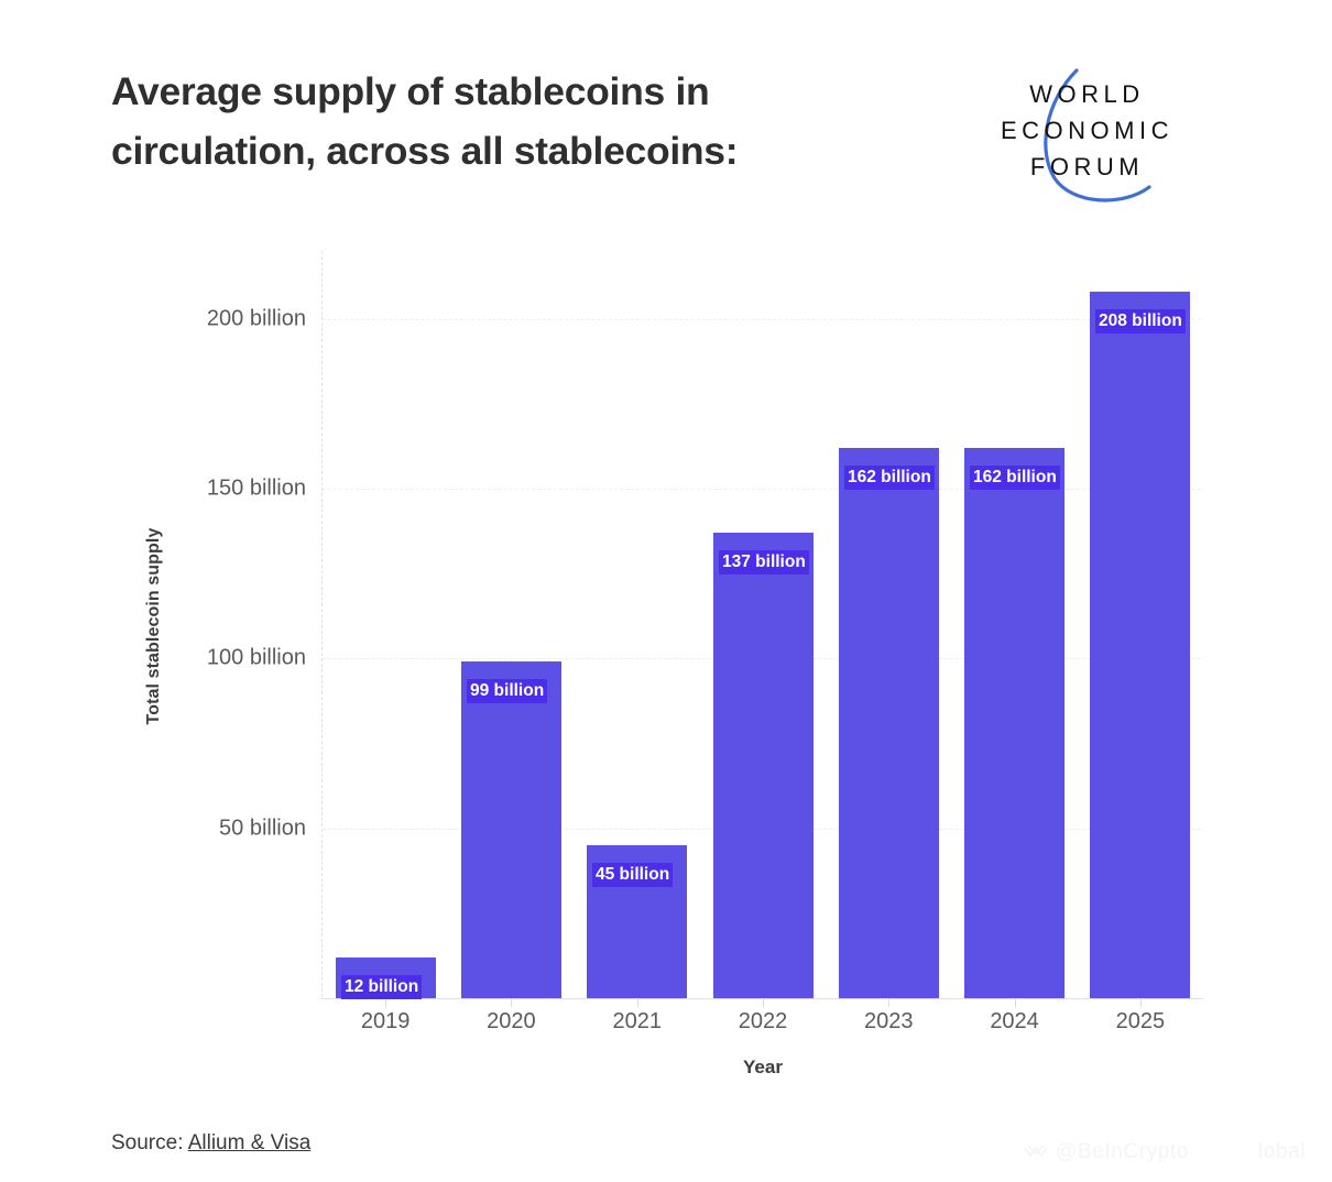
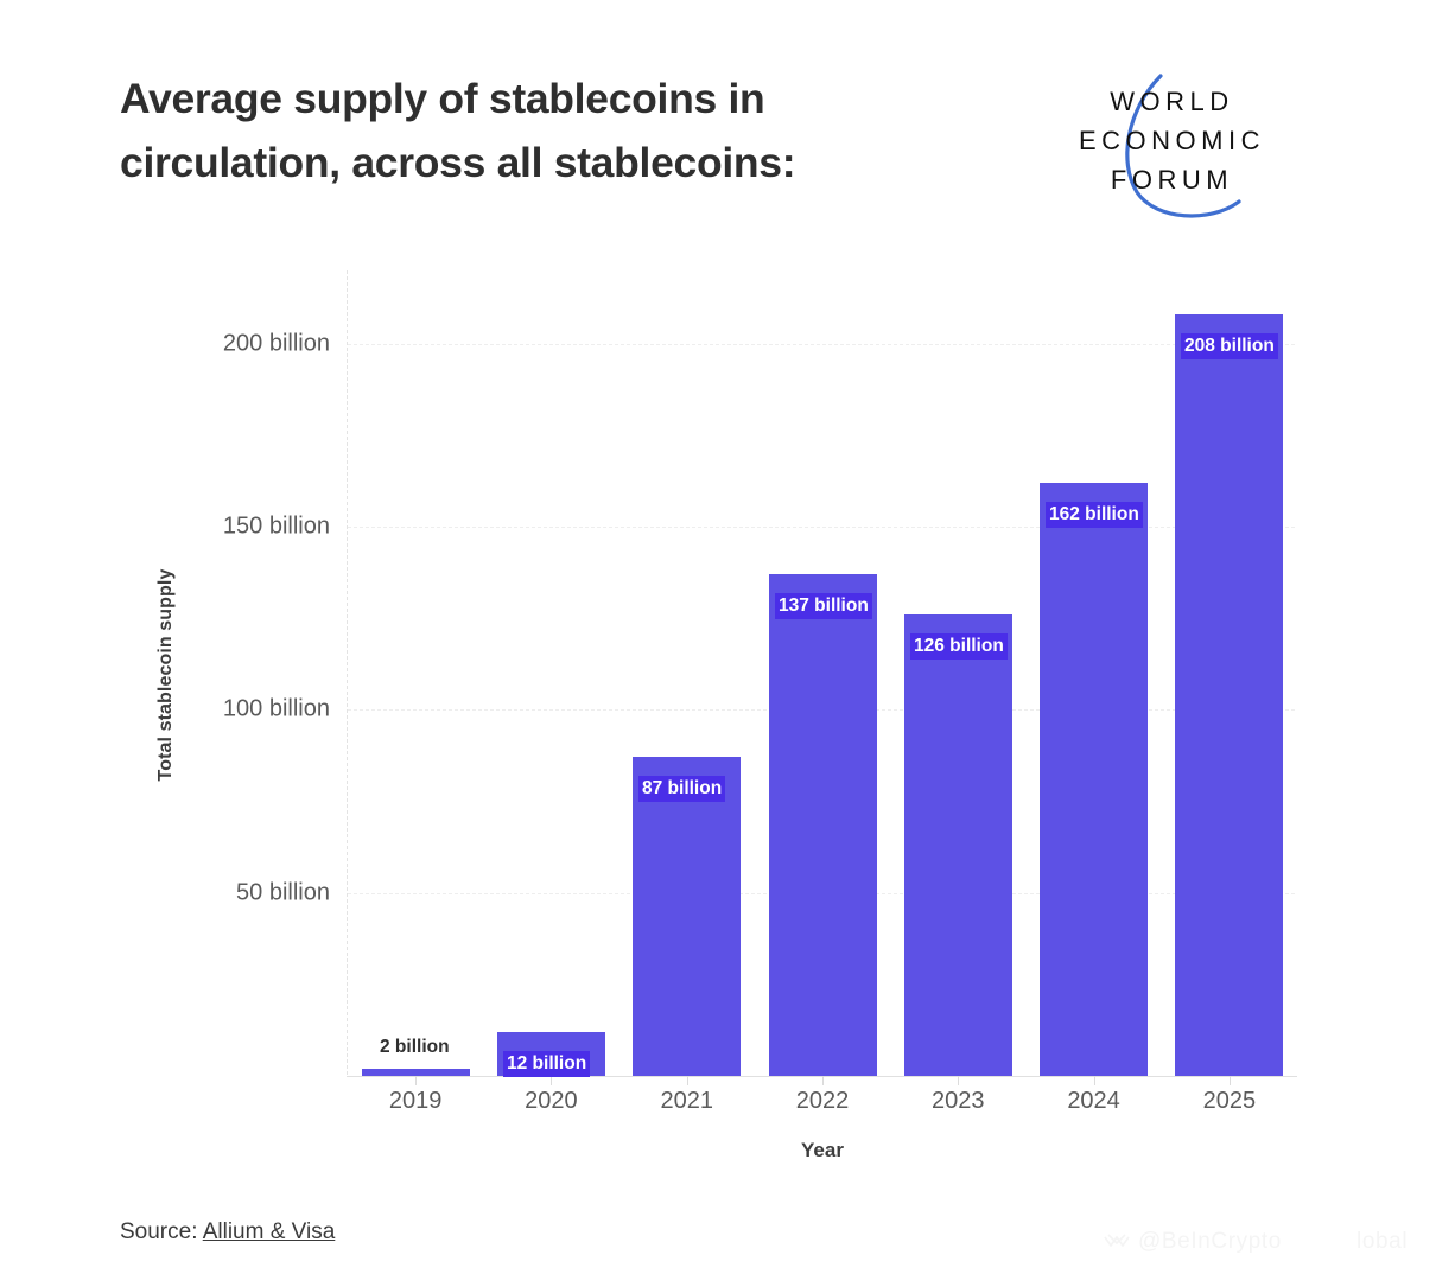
2019: 12 -> 2
2020: 99 -> 12
2021: 45 -> 87
2023: 162 -> 126
